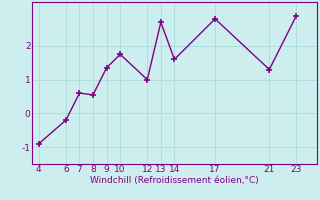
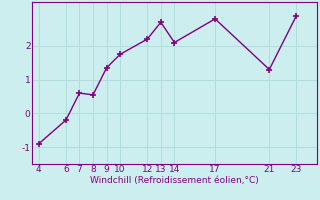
12: 1.00 -> 2.20
14: 1.60 -> 2.10
